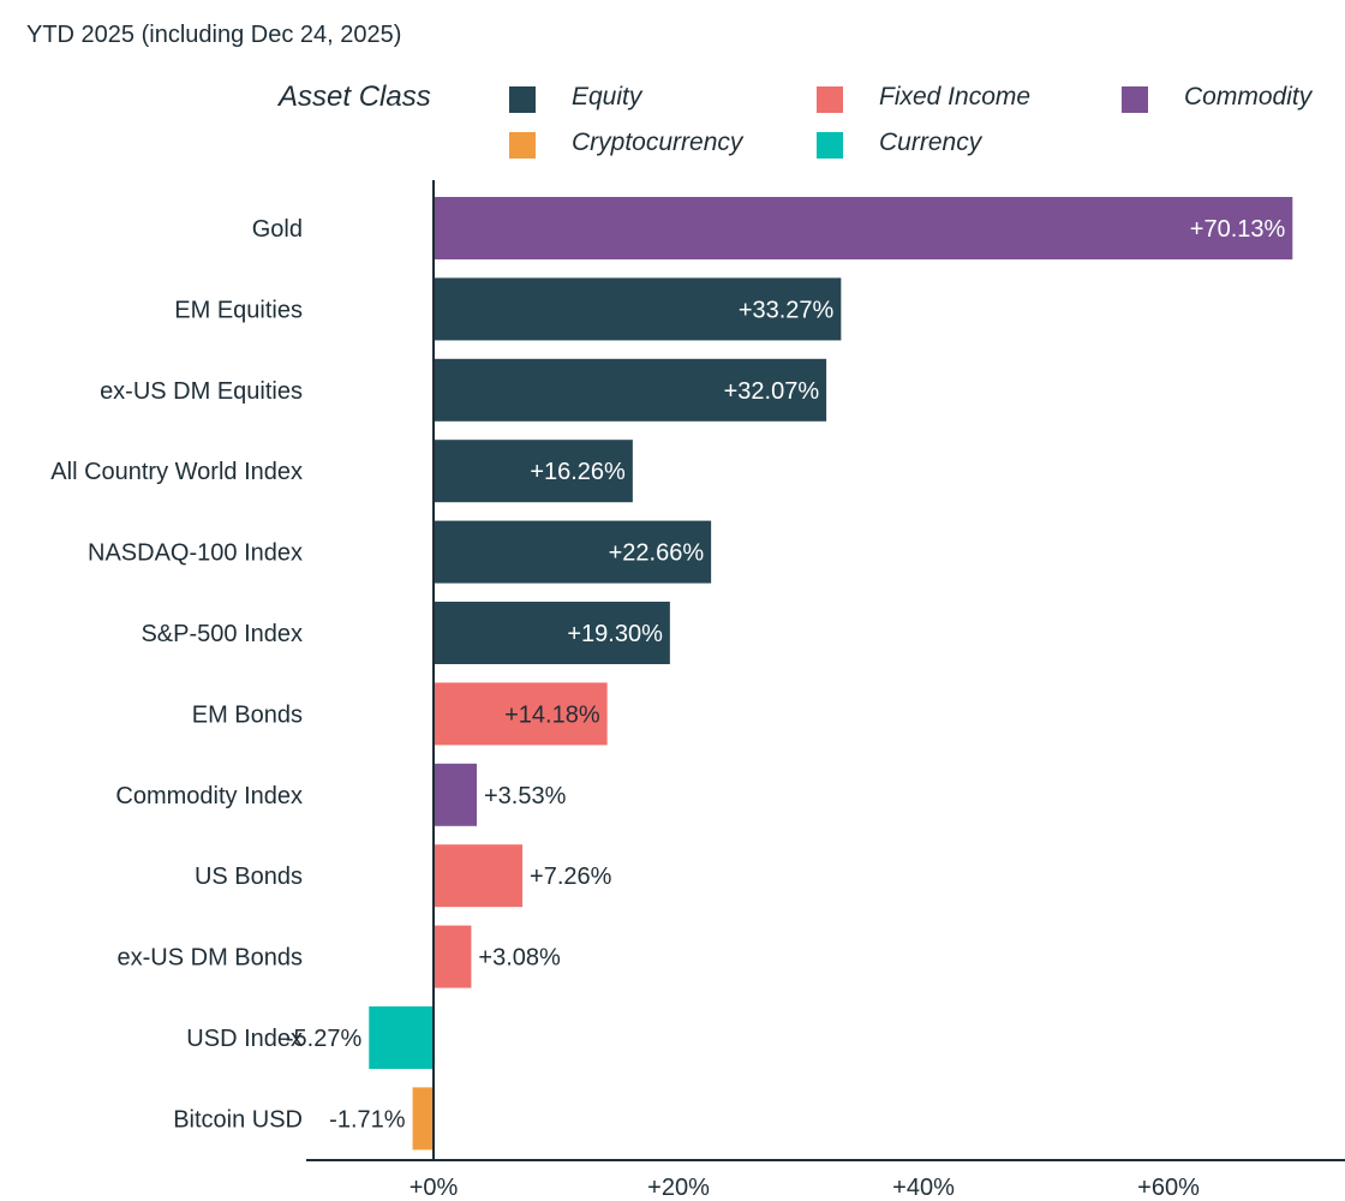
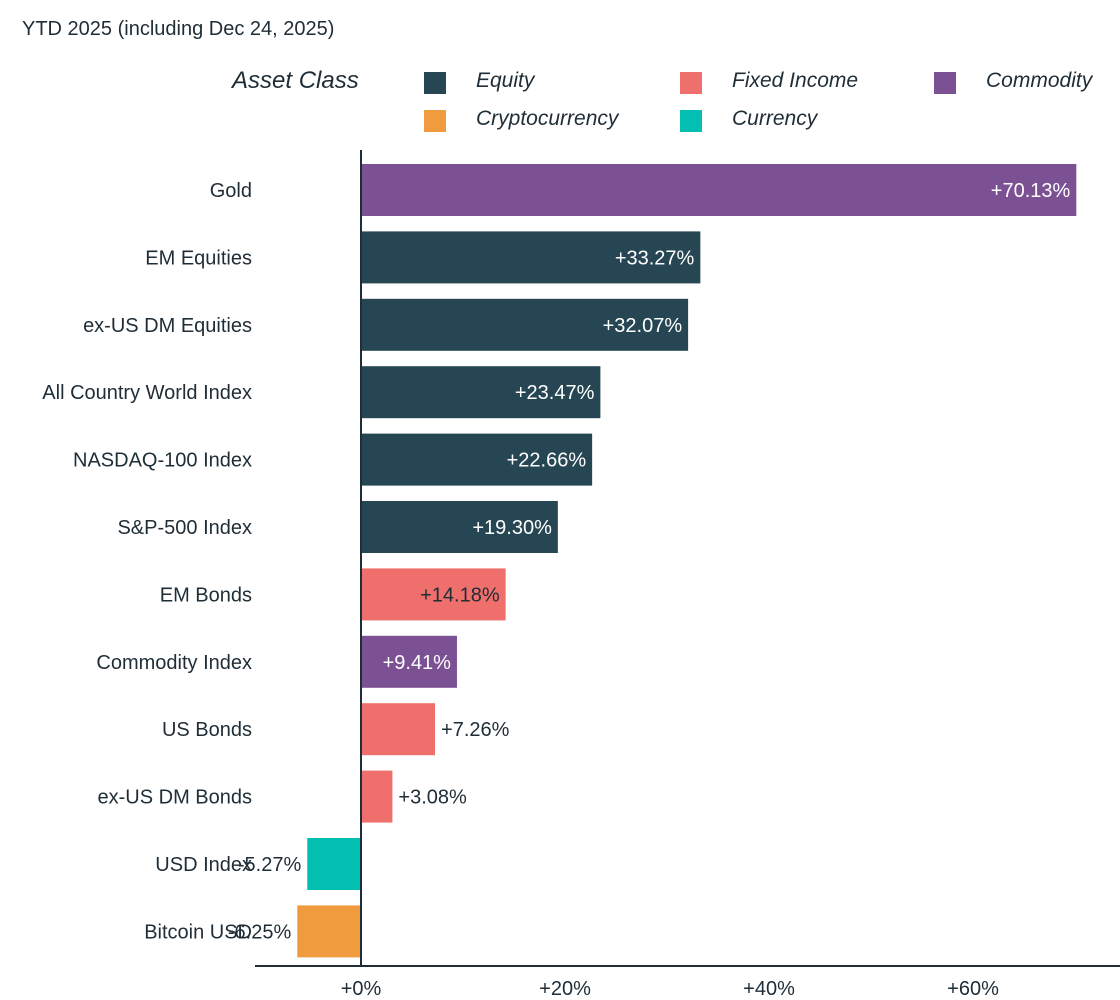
All Country World Index: +16.26% -> +23.47%
Commodity Index: +3.53% -> +9.41%
Bitcoin USD: -1.71% -> -6.25%
